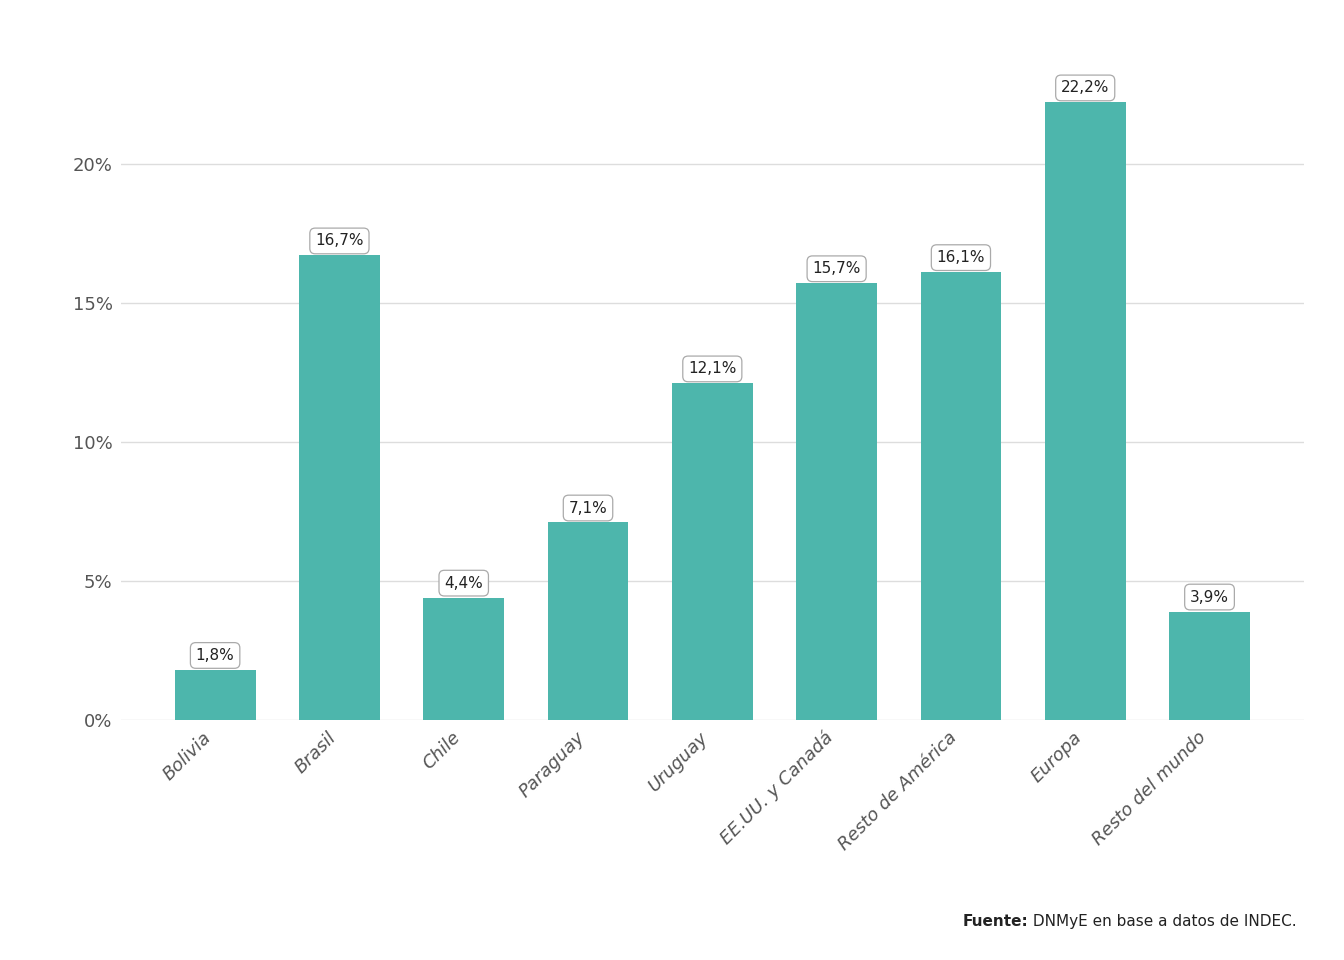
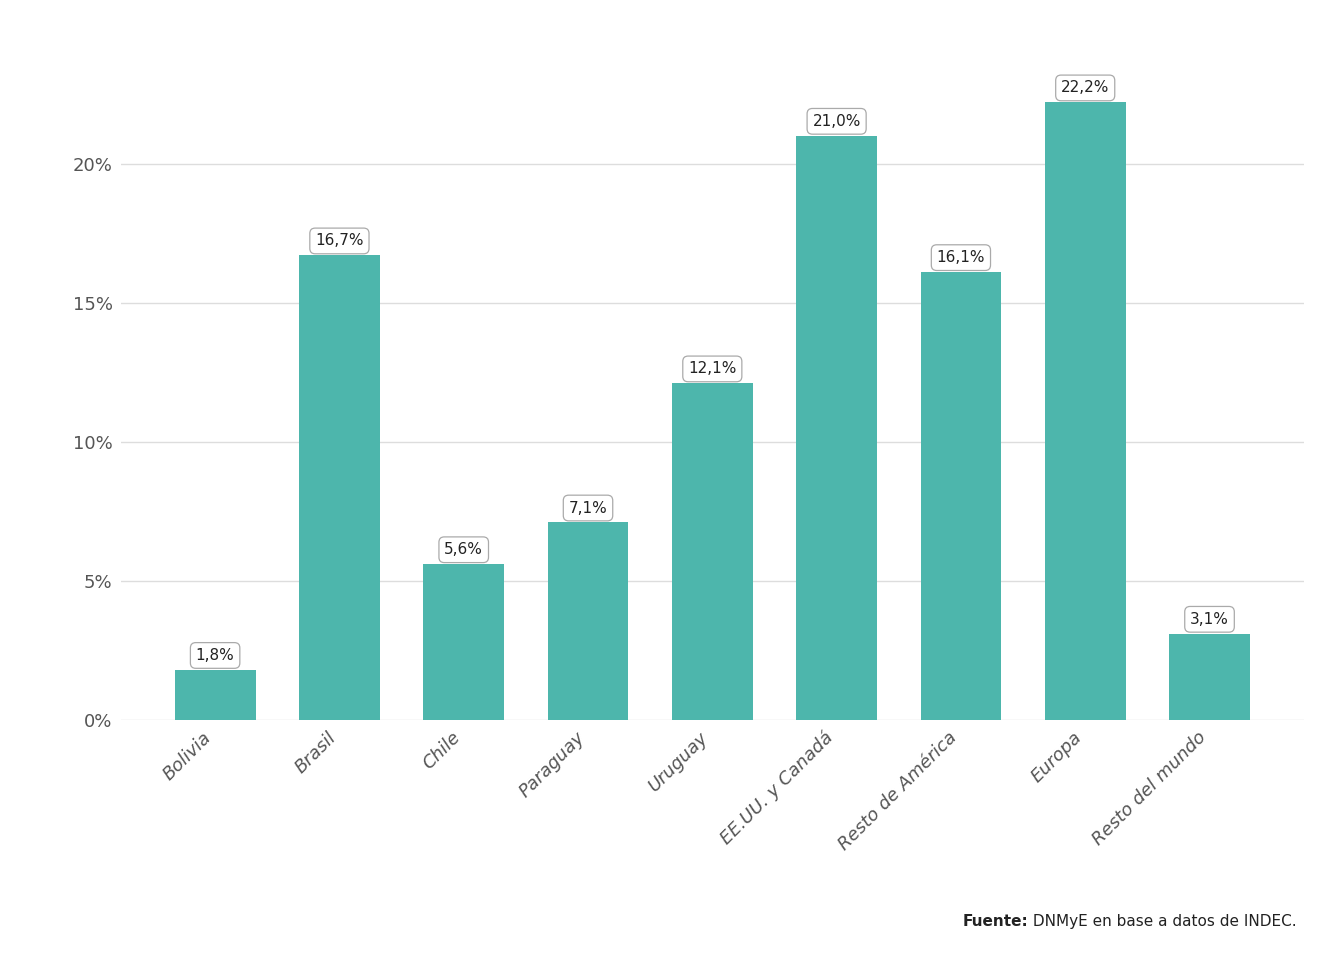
Chile: 4,4% -> 5,6%
EE.UU. y Canadá: 15,7% -> 21,0%
Resto del mundo: 3,9% -> 3,1%
